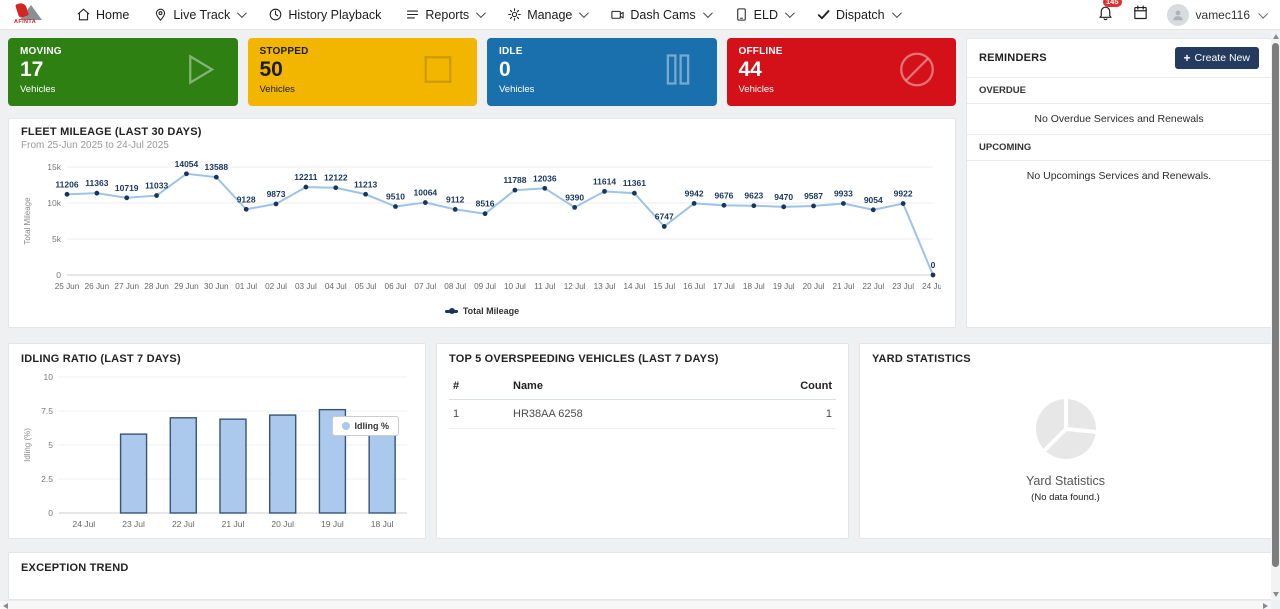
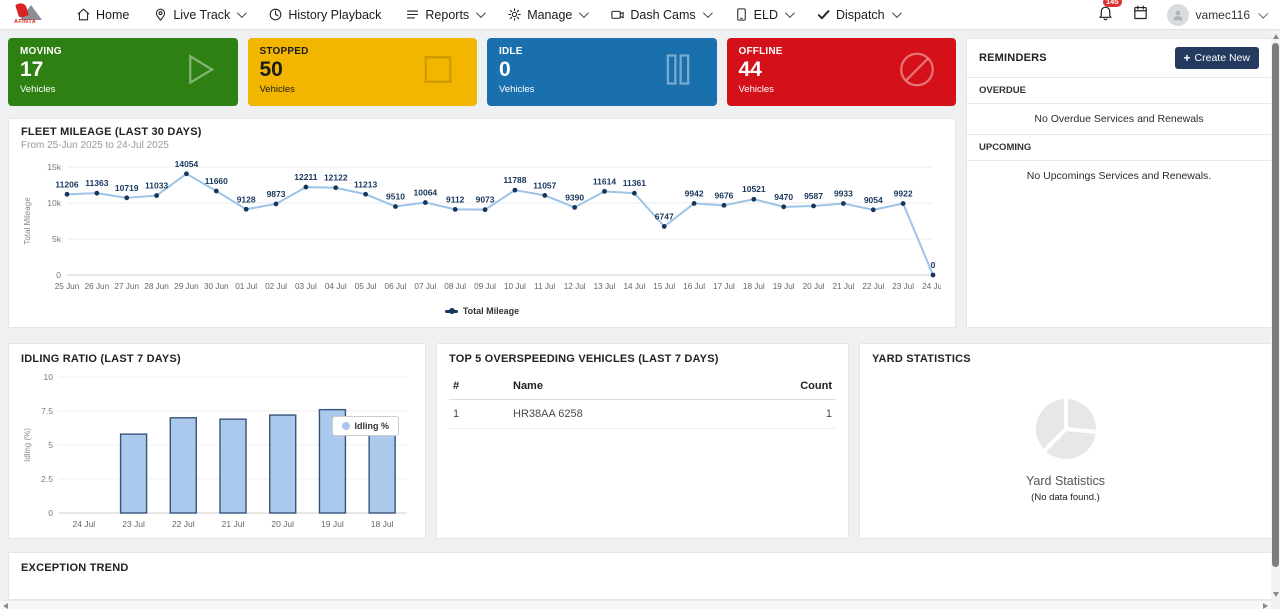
FLEET MILEAGE (LAST 30 DAYS)/30 Jun: 13588 -> 11660
FLEET MILEAGE (LAST 30 DAYS)/09 Jul: 8516 -> 9073
FLEET MILEAGE (LAST 30 DAYS)/11 Jul: 12036 -> 11057
FLEET MILEAGE (LAST 30 DAYS)/18 Jul: 9623 -> 10521
